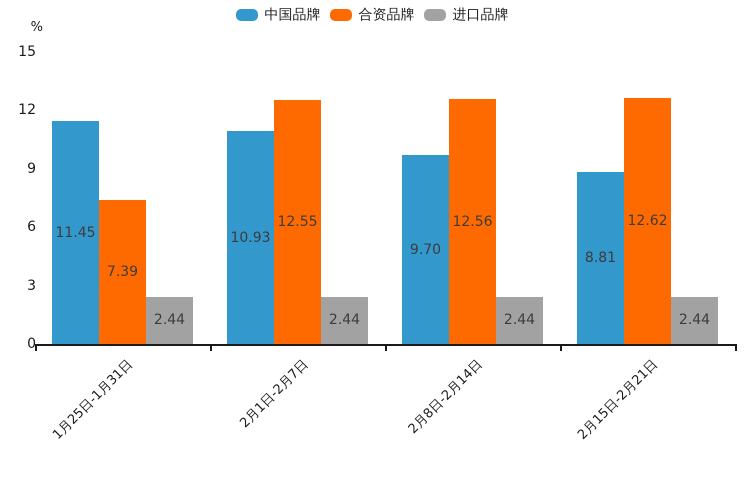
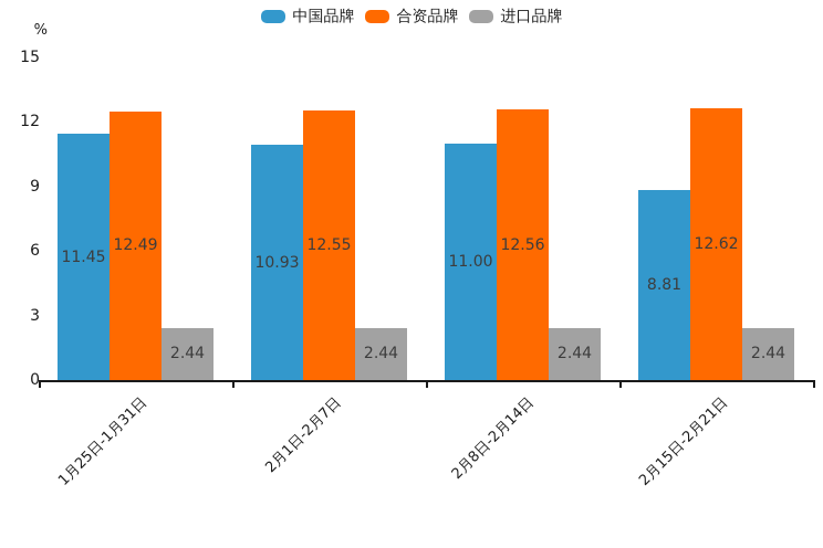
合资品牌/1月25日-1月31日: 7.39 -> 12.49
中国品牌/2月8日-2月14日: 9.70 -> 11.00
